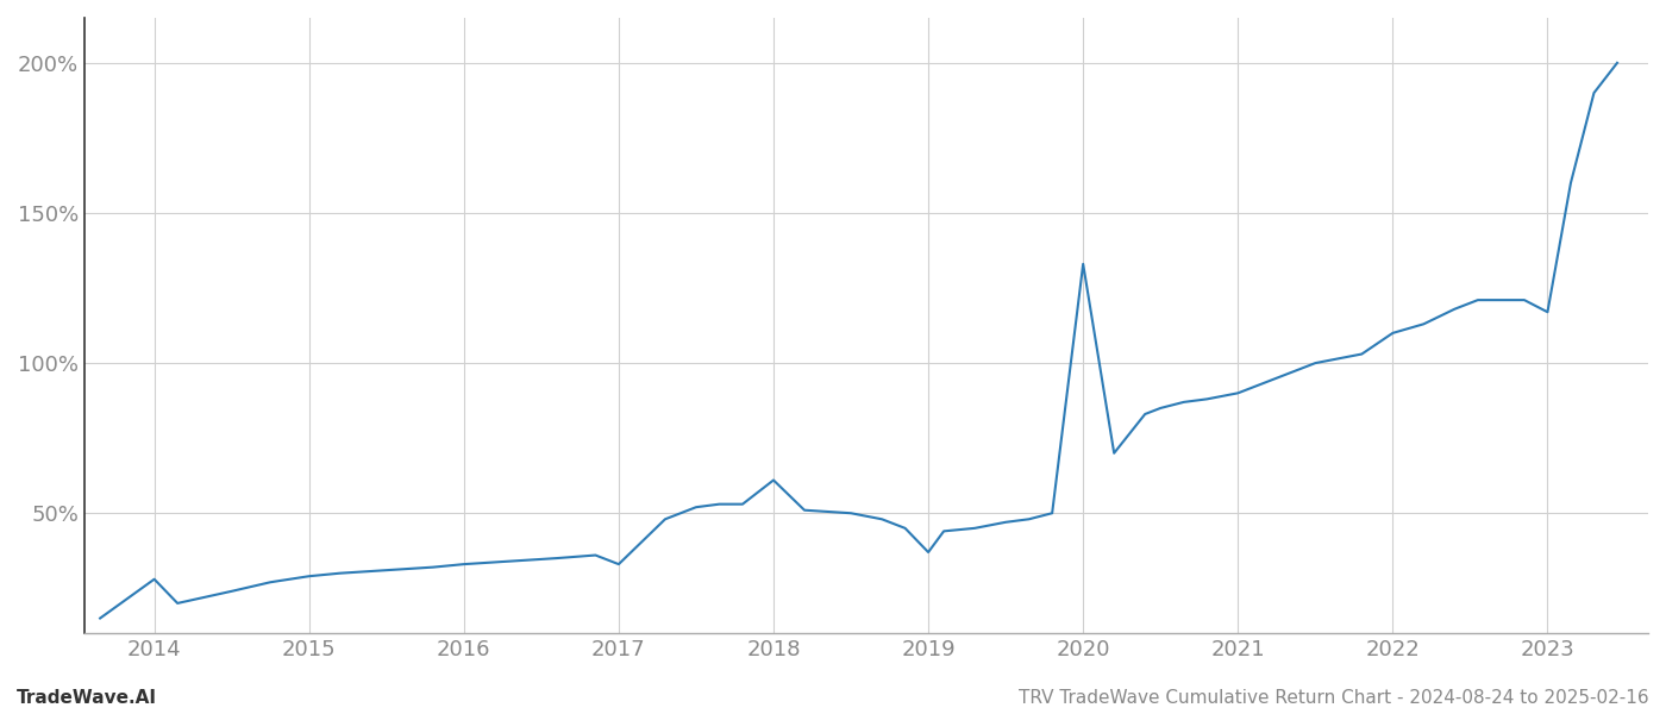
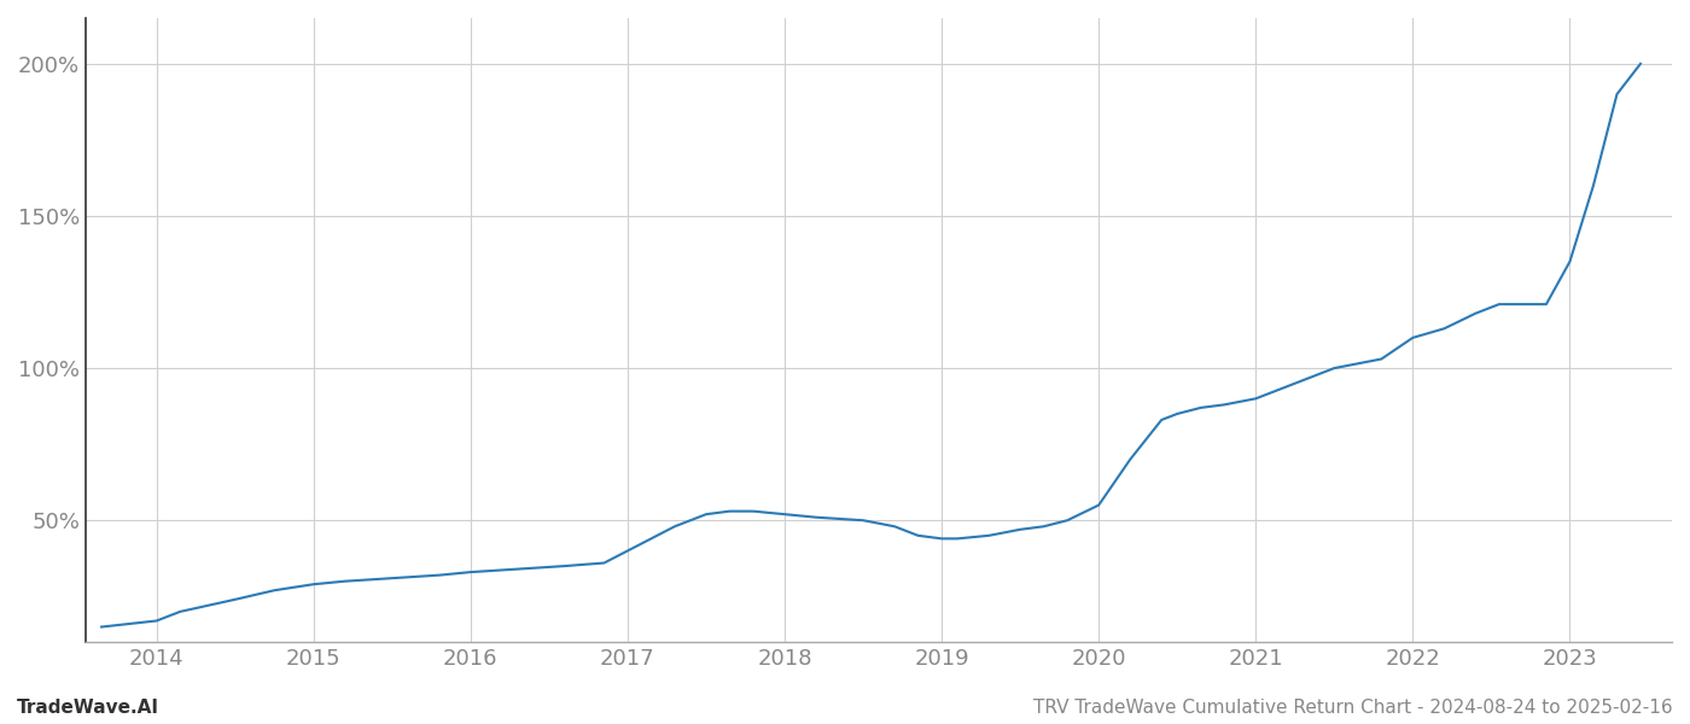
2014: 28% -> 17%
2017: 33% -> 40%
2018: 61% -> 52%
2019: 37% -> 44%
2020: 133% -> 55%
2023: 117% -> 135%
